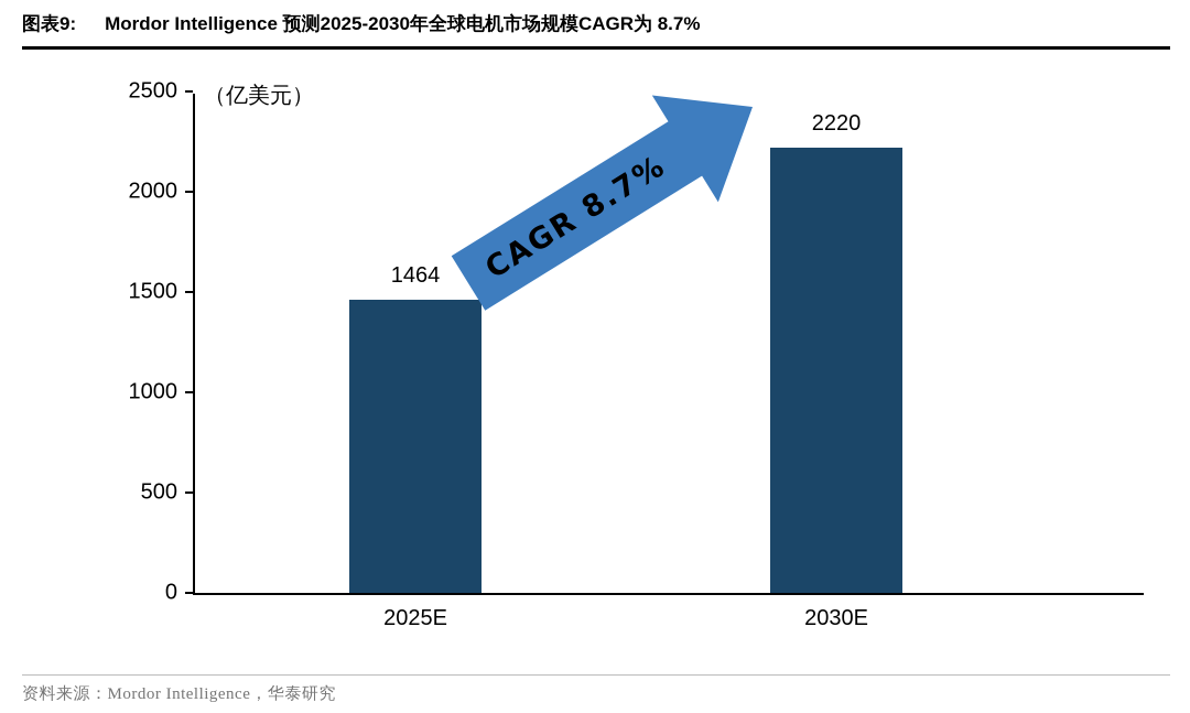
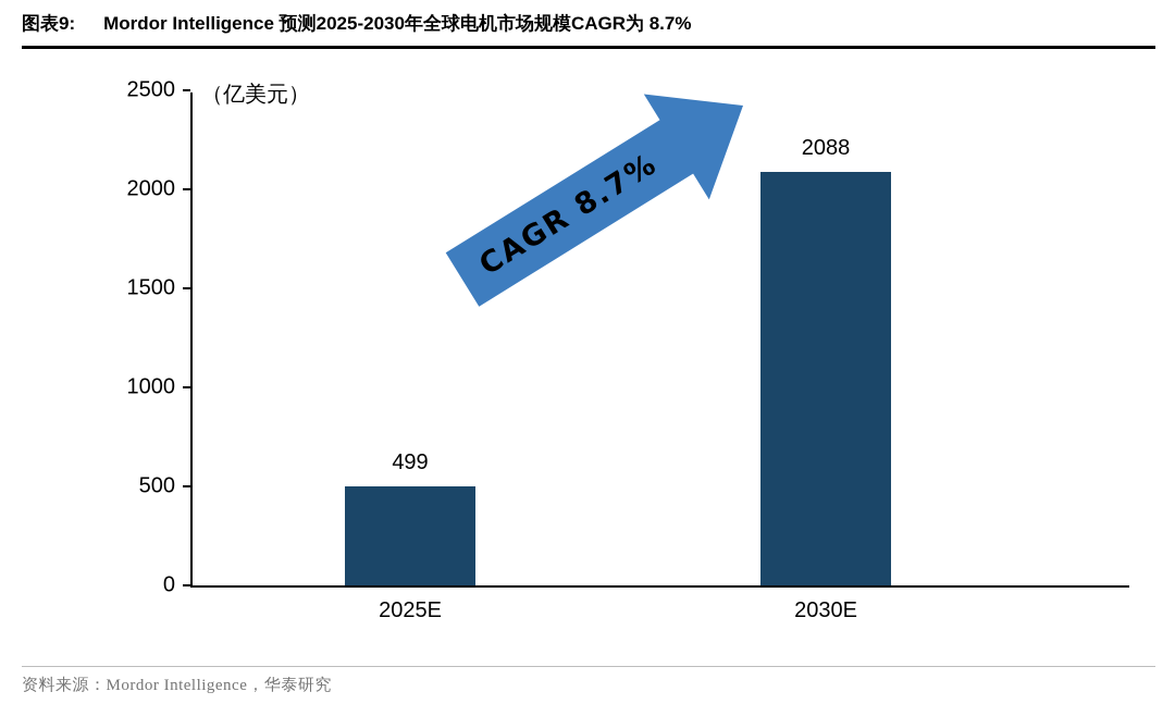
2025E: 1464 -> 499
2030E: 2220 -> 2088
